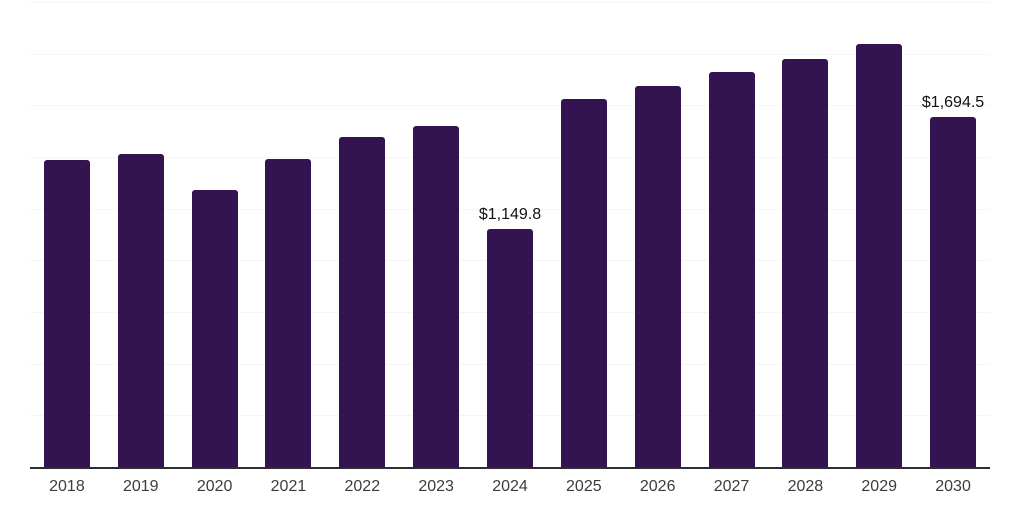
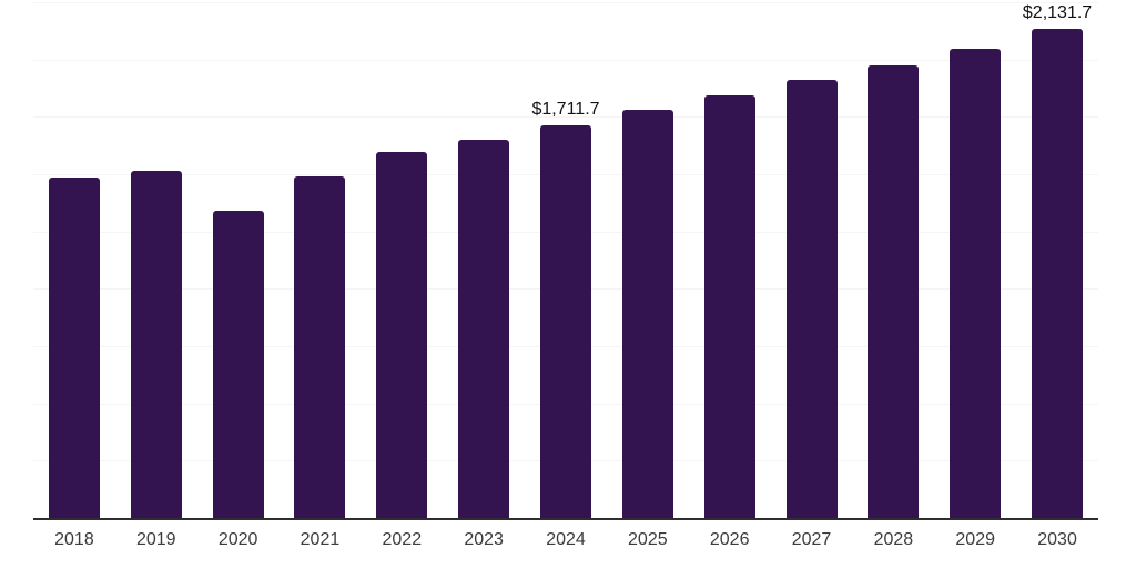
2024: $1,149.8 -> $1,711.7
2030: $1,694.5 -> $2,131.7
